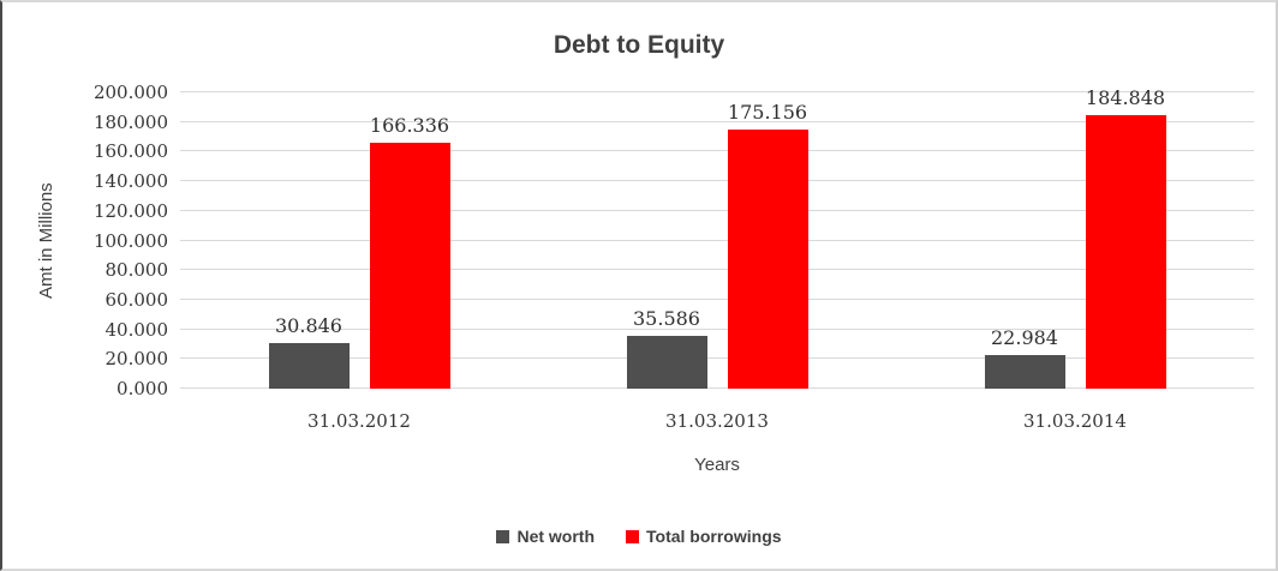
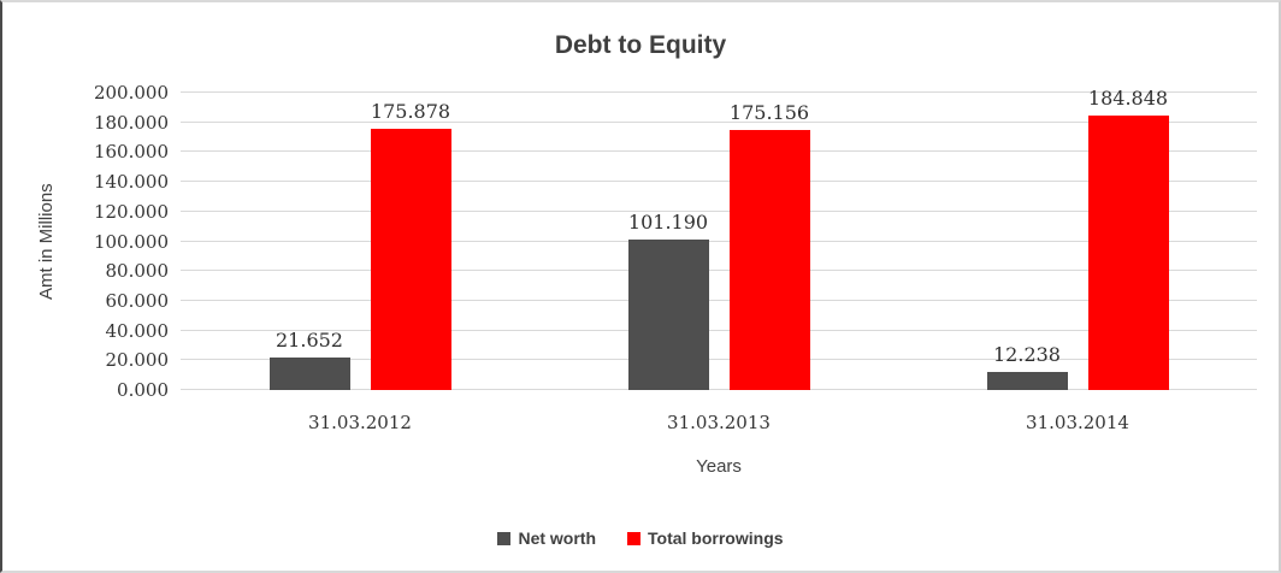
Net worth/31.03.2012: 30.846 -> 21.652
Total borrowings/31.03.2012: 166.336 -> 175.878
Net worth/31.03.2013: 35.586 -> 101.190
Net worth/31.03.2014: 22.984 -> 12.238
